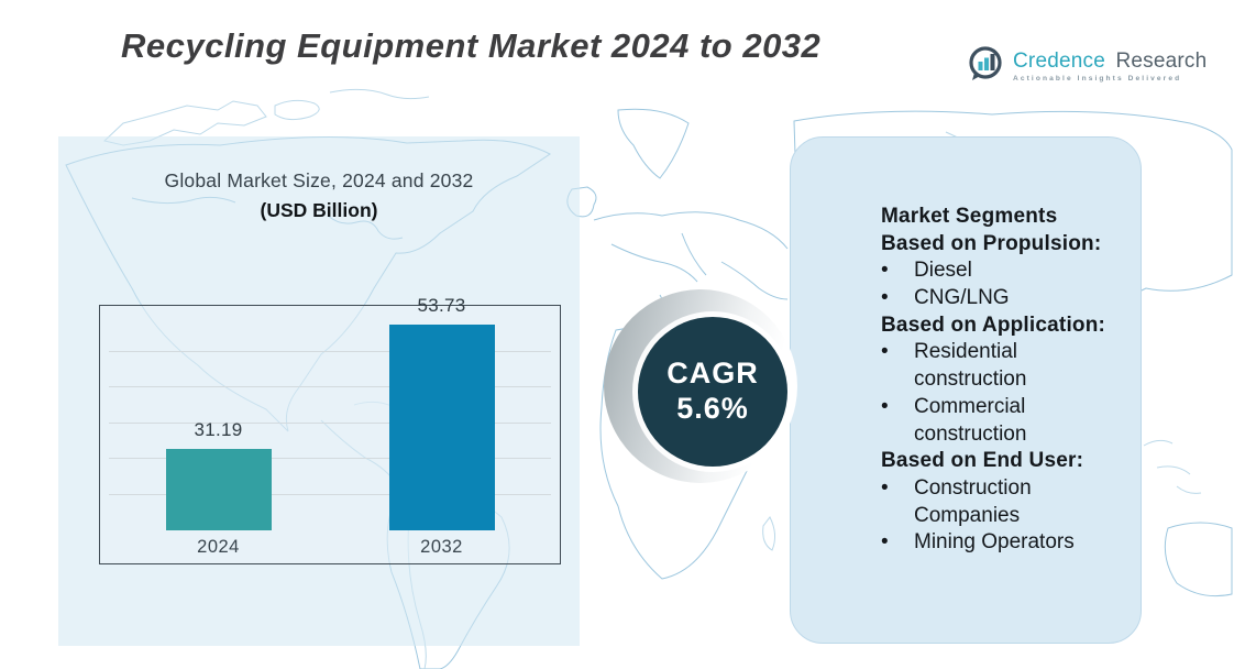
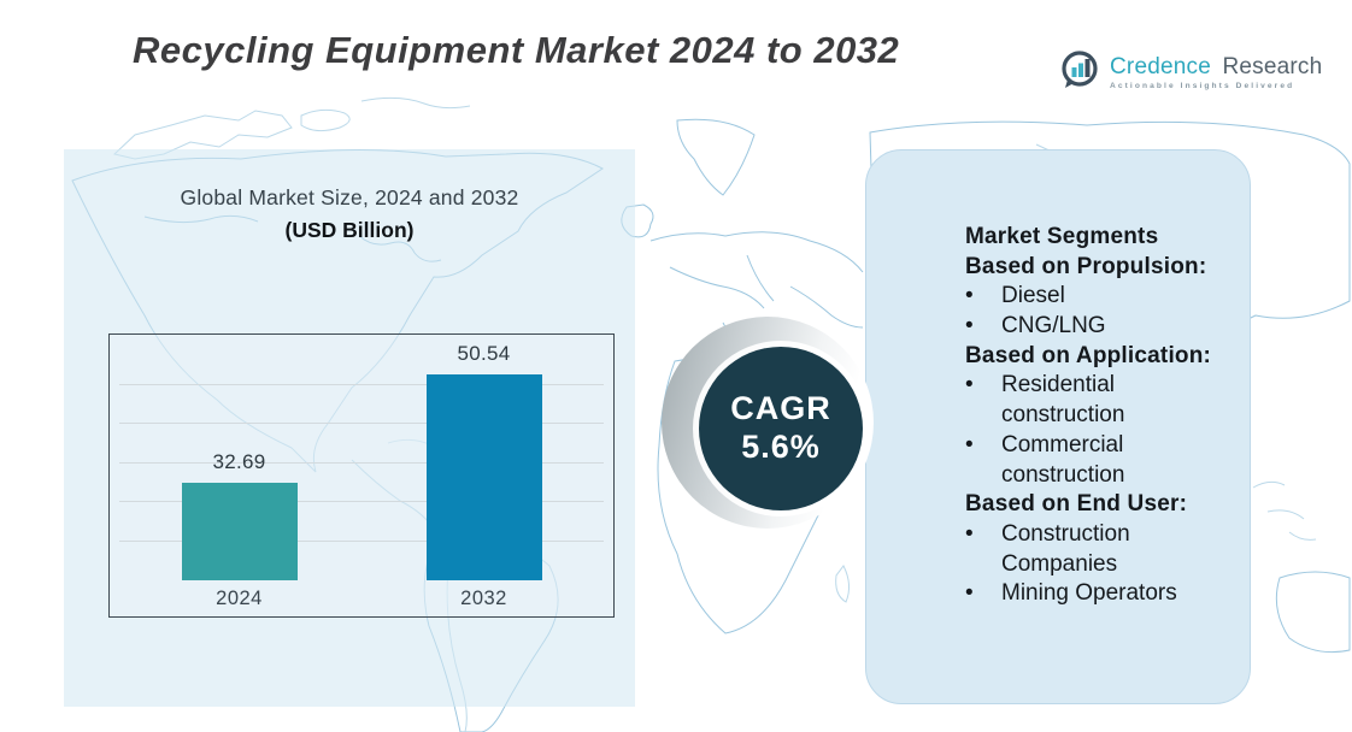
2024: 31.19 -> 32.69
2032: 53.73 -> 50.54
